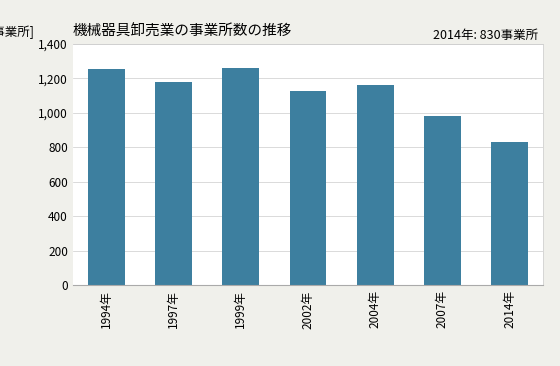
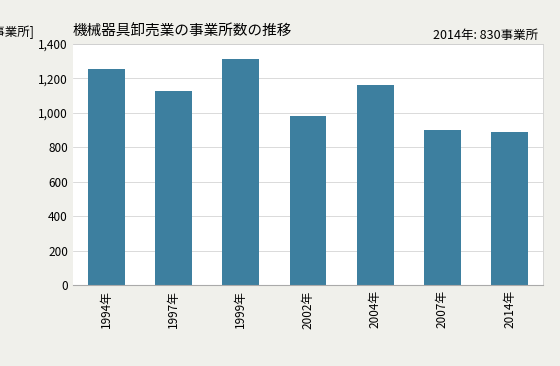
1997年: 1,180 -> 1,130
1999年: 1,260 -> 1,310
2002年: 1,130 -> 980
2007年: 980 -> 900
2014年: 830 -> 890
